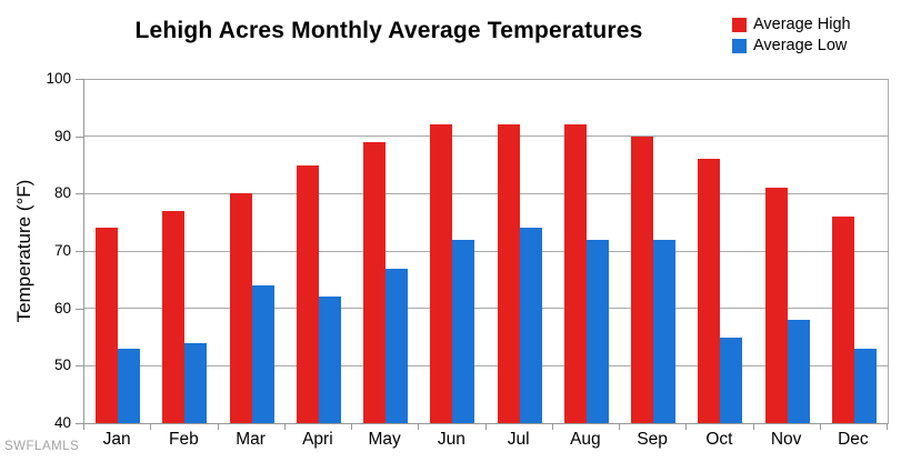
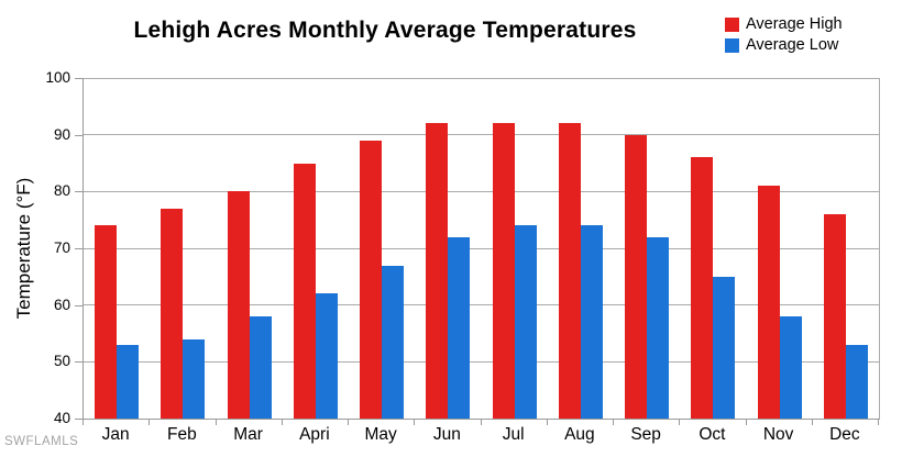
Average Low/Mar: 64 -> 58
Average Low/Aug: 72 -> 74
Average Low/Oct: 55 -> 65
